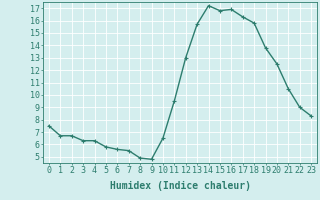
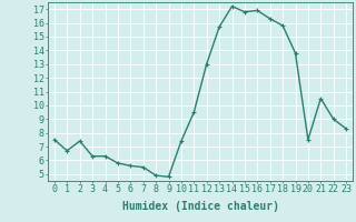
2: 6.7 -> 7.4
10: 6.5 -> 7.4
20: 12.5 -> 7.5
